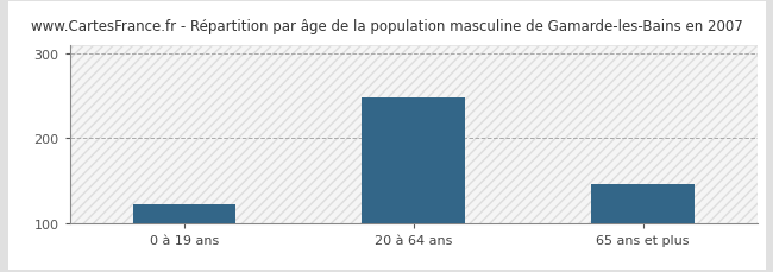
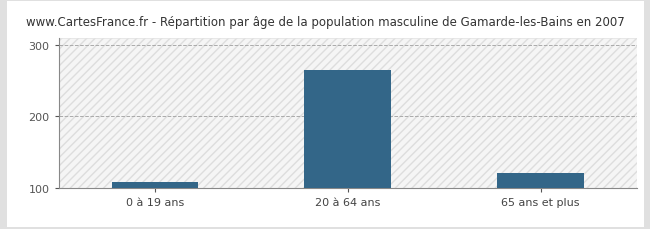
0 à 19 ans: 122 -> 108
20 à 64 ans: 248 -> 265
65 ans et plus: 146 -> 120
